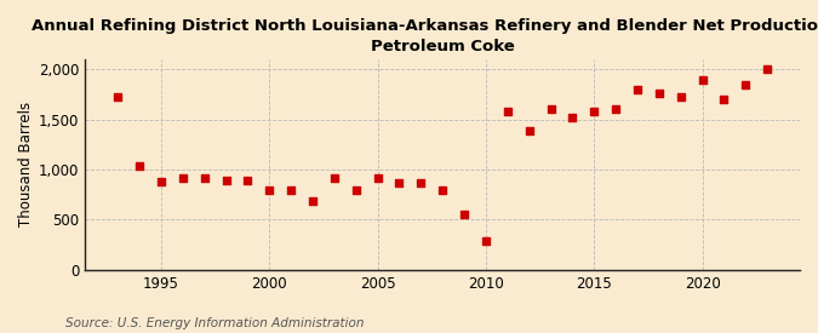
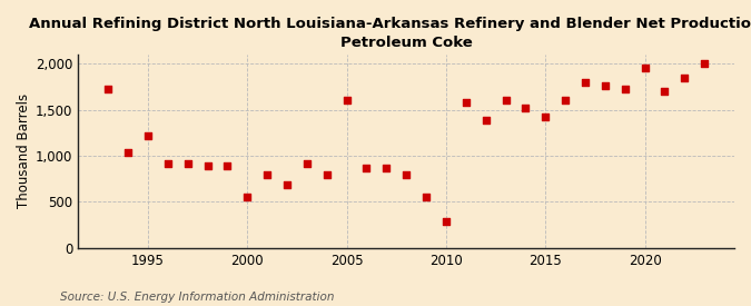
1995: 880 -> 1,220
2000: 790 -> 560
2005: 920 -> 1,600
2015: 1,580 -> 1,420
2020: 1,890 -> 1,960
